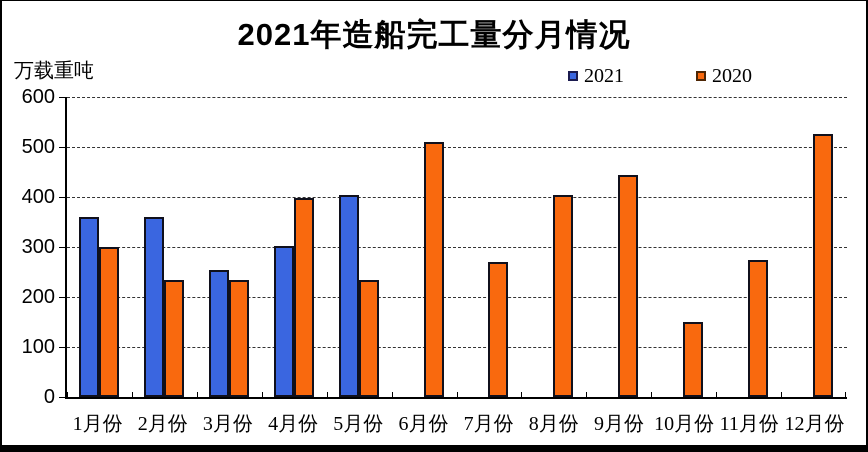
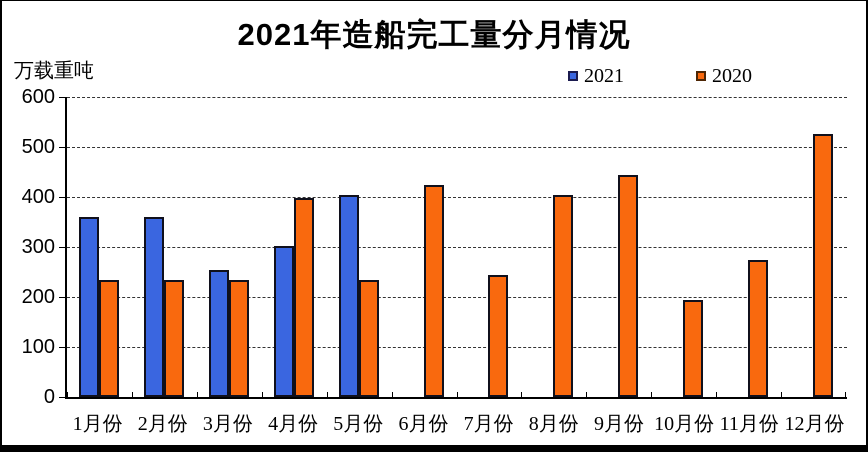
2020/1月份: 300 -> 240
2020/6月份: 510 -> 420
2020/7月份: 270 -> 240
2020/10月份: 150 -> 200
